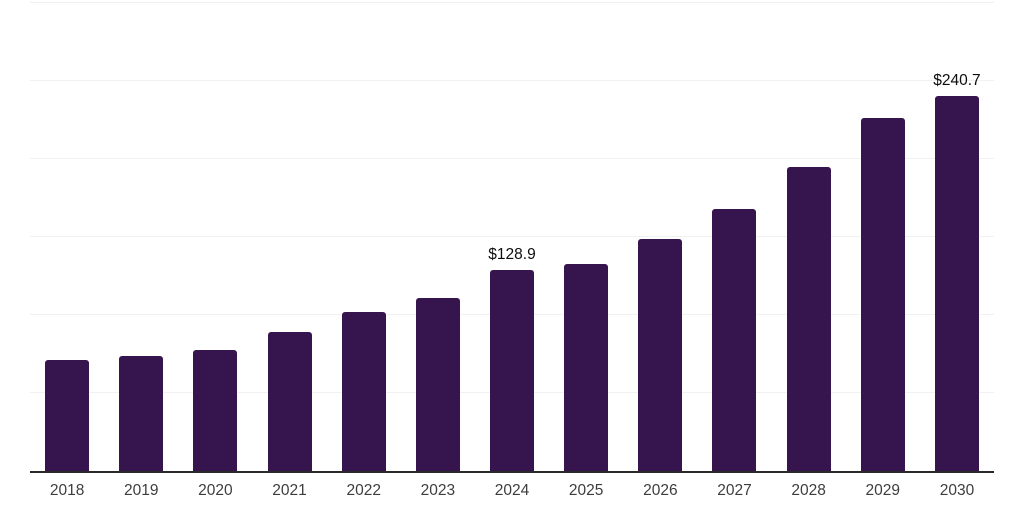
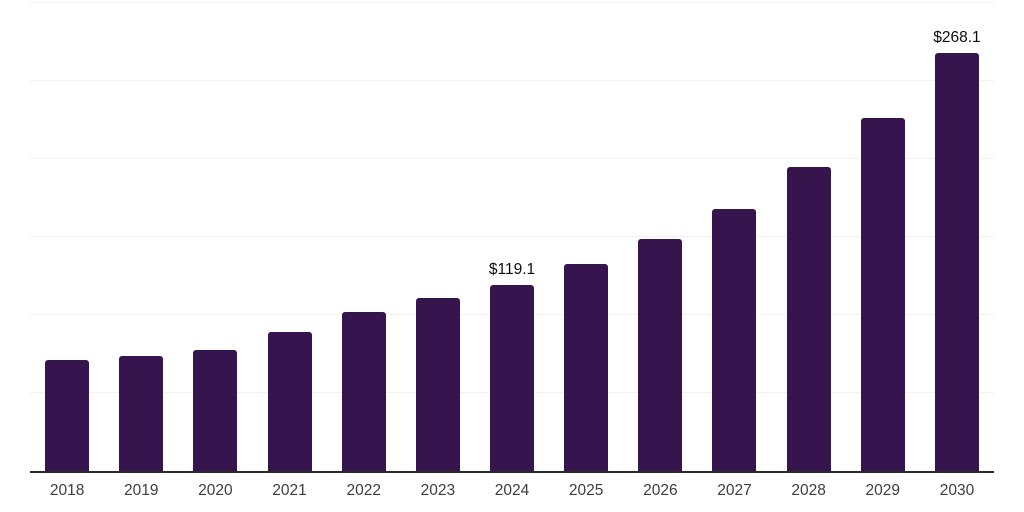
2024: $128.9 -> $119.1
2030: $240.7 -> $268.1
